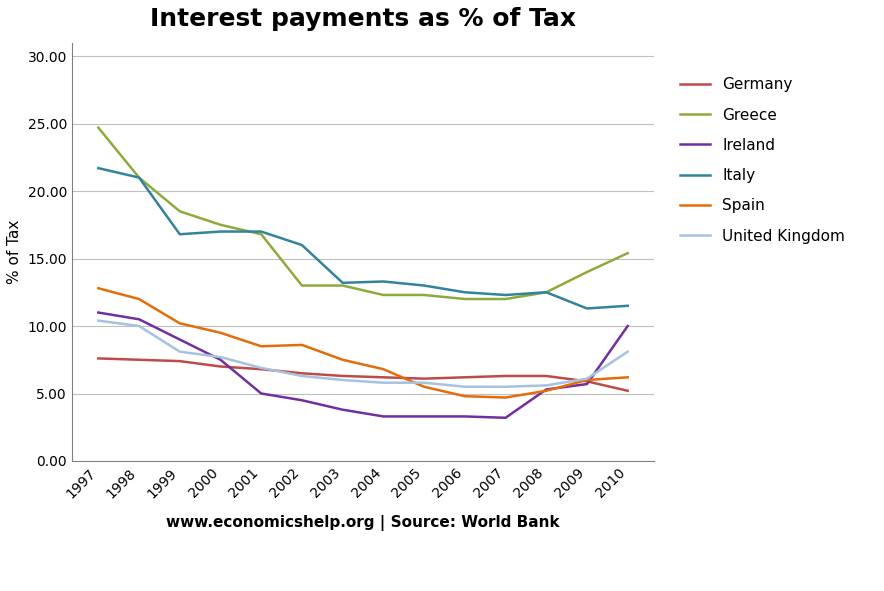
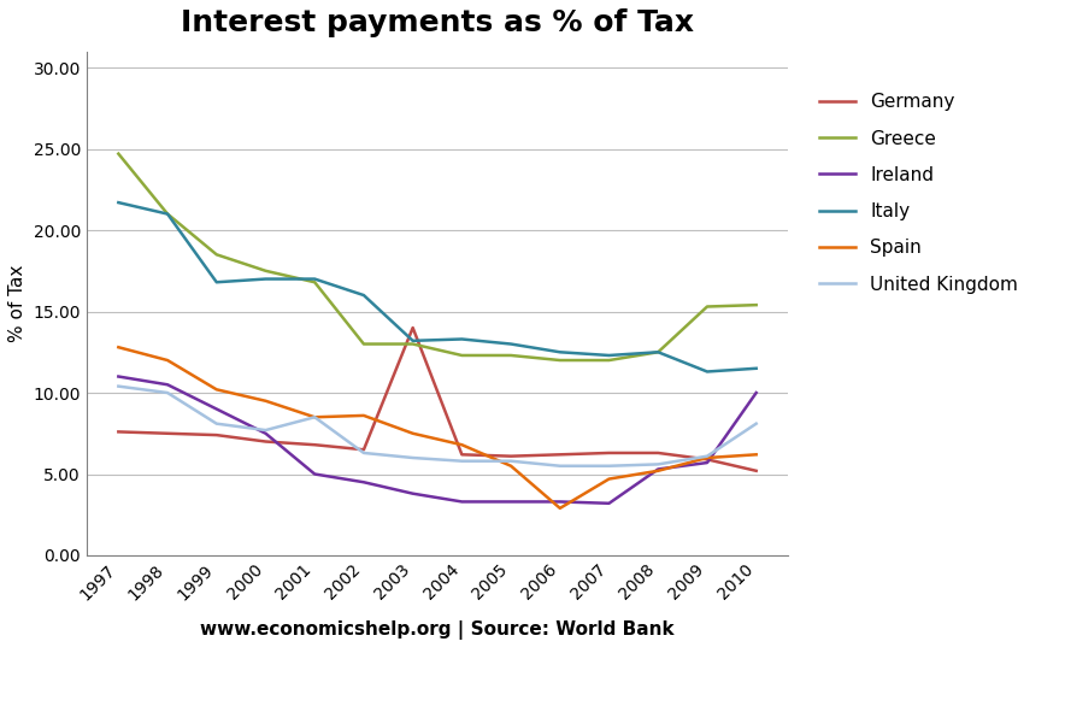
United Kingdom/2001: 6.9 -> 8.5
Germany/2003: 6.3 -> 14.0
Spain/2006: 4.8 -> 2.9
Greece/2009: 14.0 -> 15.3
